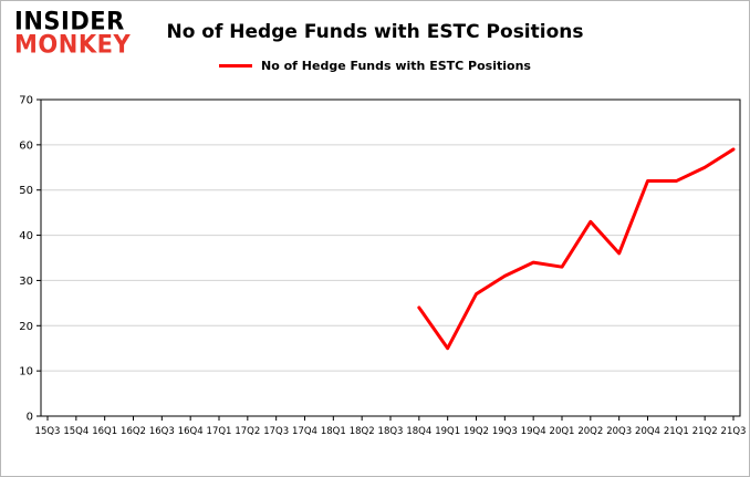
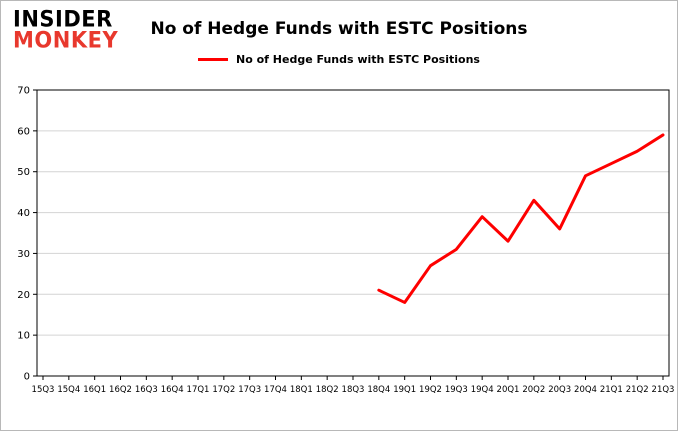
18Q4: 24 -> 21
19Q1: 15 -> 18
19Q4: 34 -> 39
20Q4: 52 -> 49
